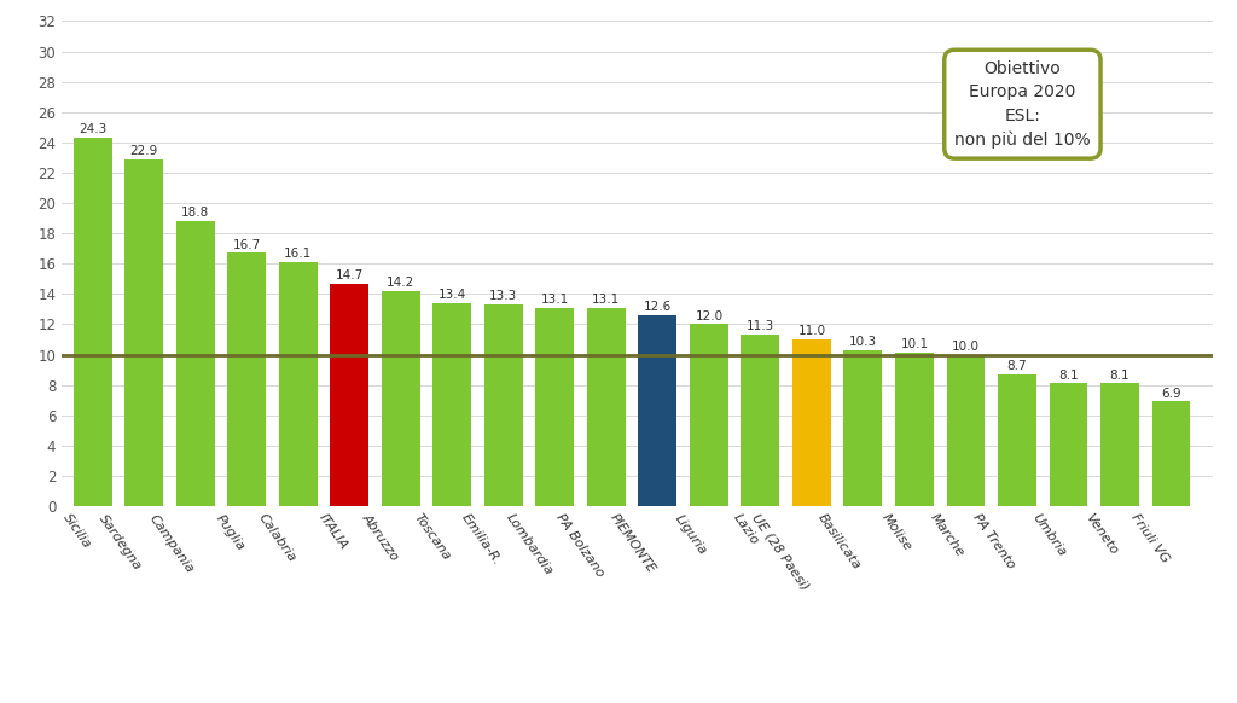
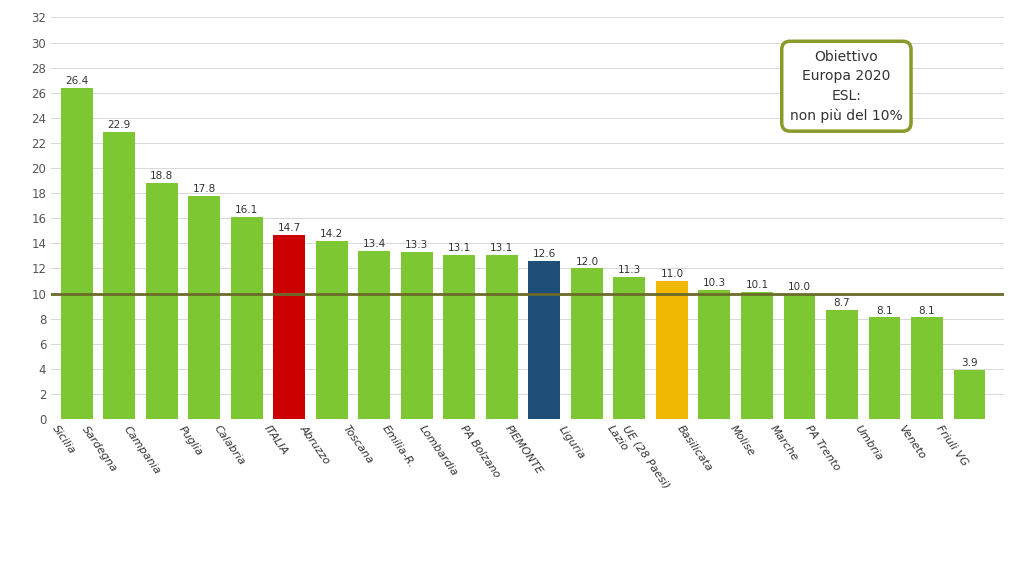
Sicilia: 24.3 -> 26.4
Puglia: 16.7 -> 17.8
Friuli VG: 6.9 -> 3.9
